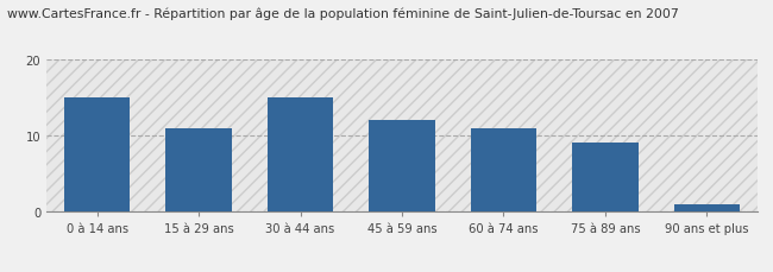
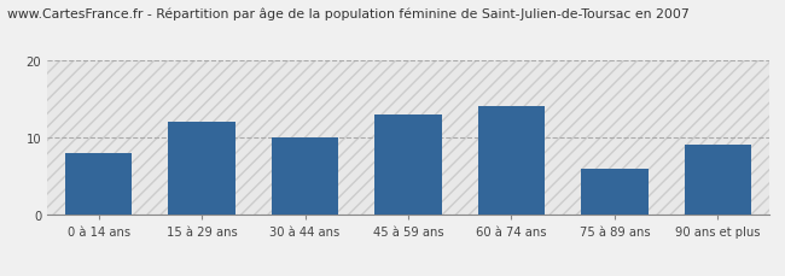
0 à 14 ans: 15 -> 8
15 à 29 ans: 11 -> 12
30 à 44 ans: 15 -> 10
45 à 59 ans: 12 -> 13
60 à 74 ans: 11 -> 14
75 à 89 ans: 9 -> 6
90 ans et plus: 1 -> 9
